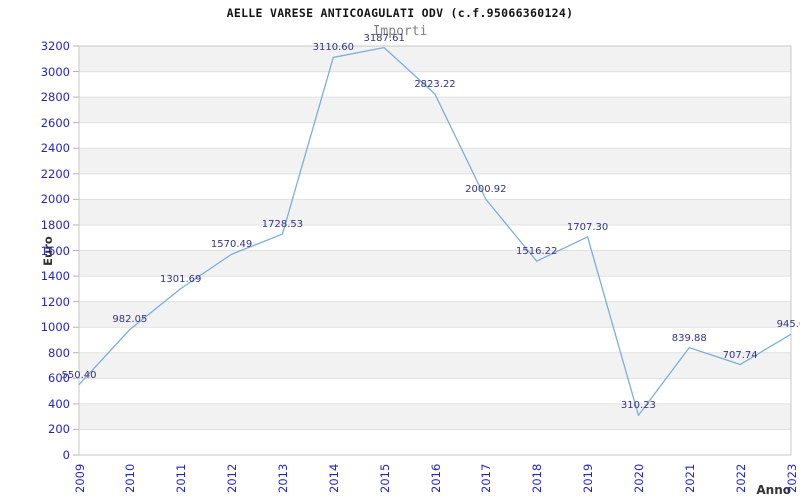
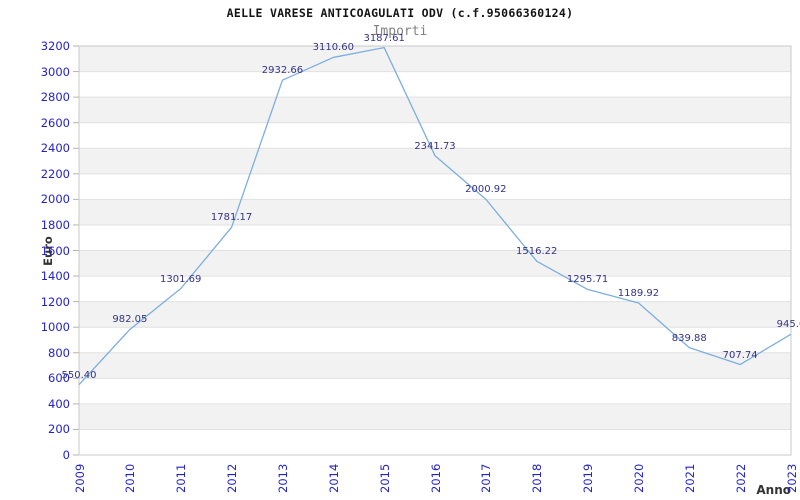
2012: 1570.49 -> 1781.17
2013: 1728.53 -> 2932.66
2016: 2823.22 -> 2341.73
2019: 1707.30 -> 1295.71
2020: 310.23 -> 1189.92
